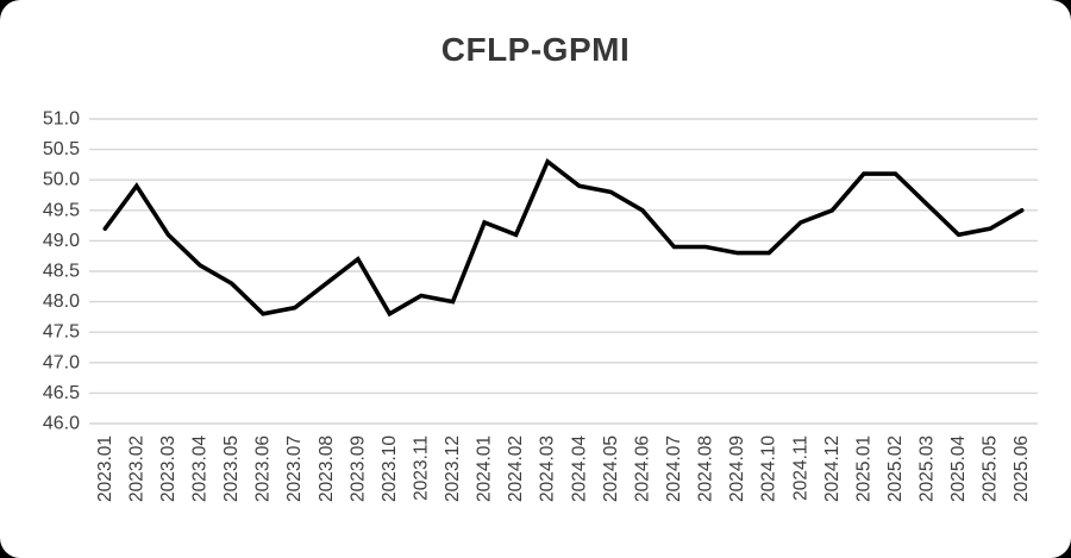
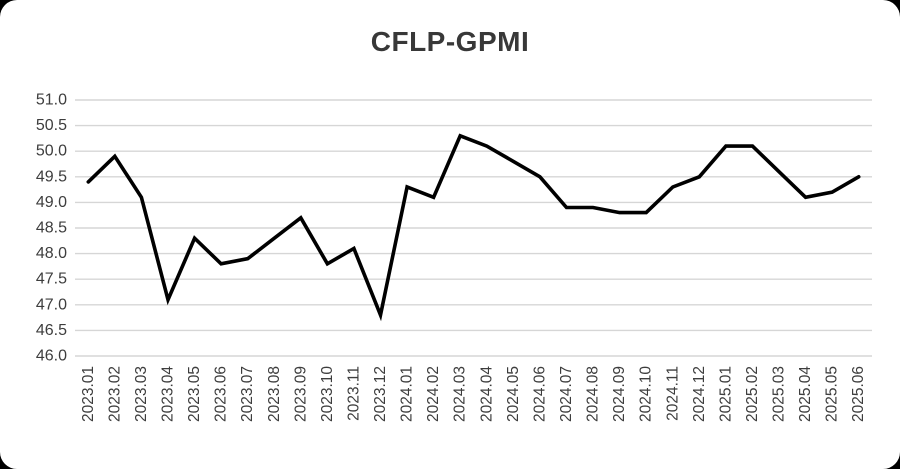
2023.01: 49.2 -> 49.4
2023.04: 48.6 -> 47.1
2023.12: 48.0 -> 46.8
2024.04: 49.9 -> 50.1
